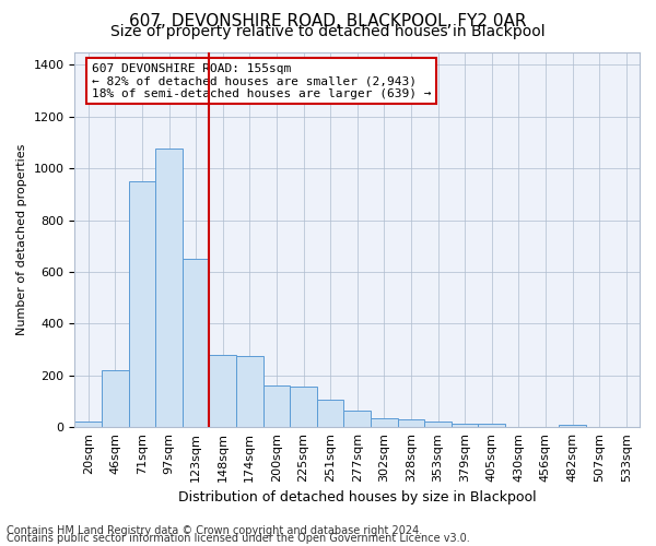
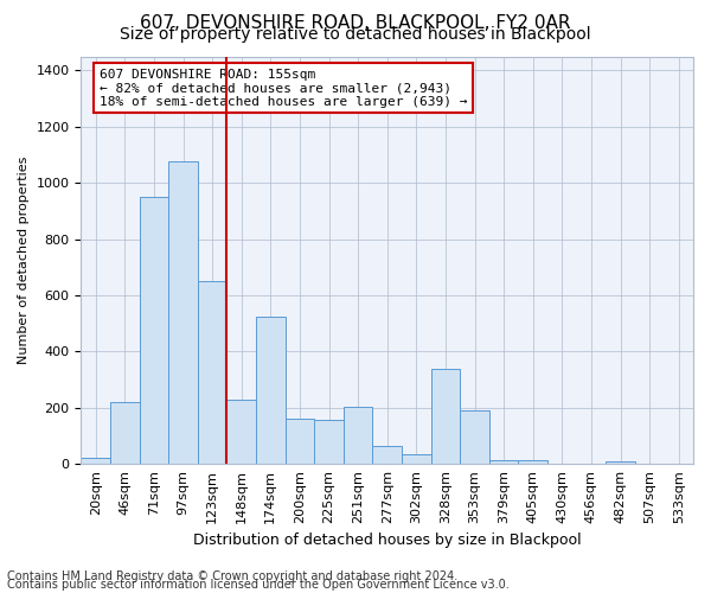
148sqm: 280 -> 230
174sqm: 275 -> 525
251sqm: 105 -> 205
328sqm: 30 -> 340
353sqm: 20 -> 190
